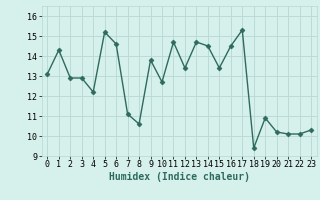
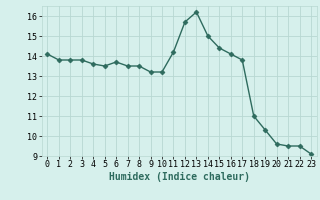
0: 13.1 -> 14.1
1: 14.3 -> 13.8
2: 12.9 -> 13.8
3: 12.9 -> 13.8
4: 12.2 -> 13.6
5: 15.2 -> 13.5
6: 14.6 -> 13.7
7: 11.1 -> 13.5
8: 10.6 -> 13.5
9: 13.8 -> 13.2
10: 12.7 -> 13.2
11: 14.7 -> 14.2
12: 13.4 -> 15.7
13: 14.7 -> 16.2
14: 14.5 -> 15.0
15: 13.4 -> 14.4
16: 14.5 -> 14.1
17: 15.3 -> 13.8
18: 9.4 -> 11.0
19: 10.9 -> 10.3
20: 10.2 -> 9.6
21: 10.1 -> 9.5
22: 10.1 -> 9.5
23: 10.3 -> 9.1
